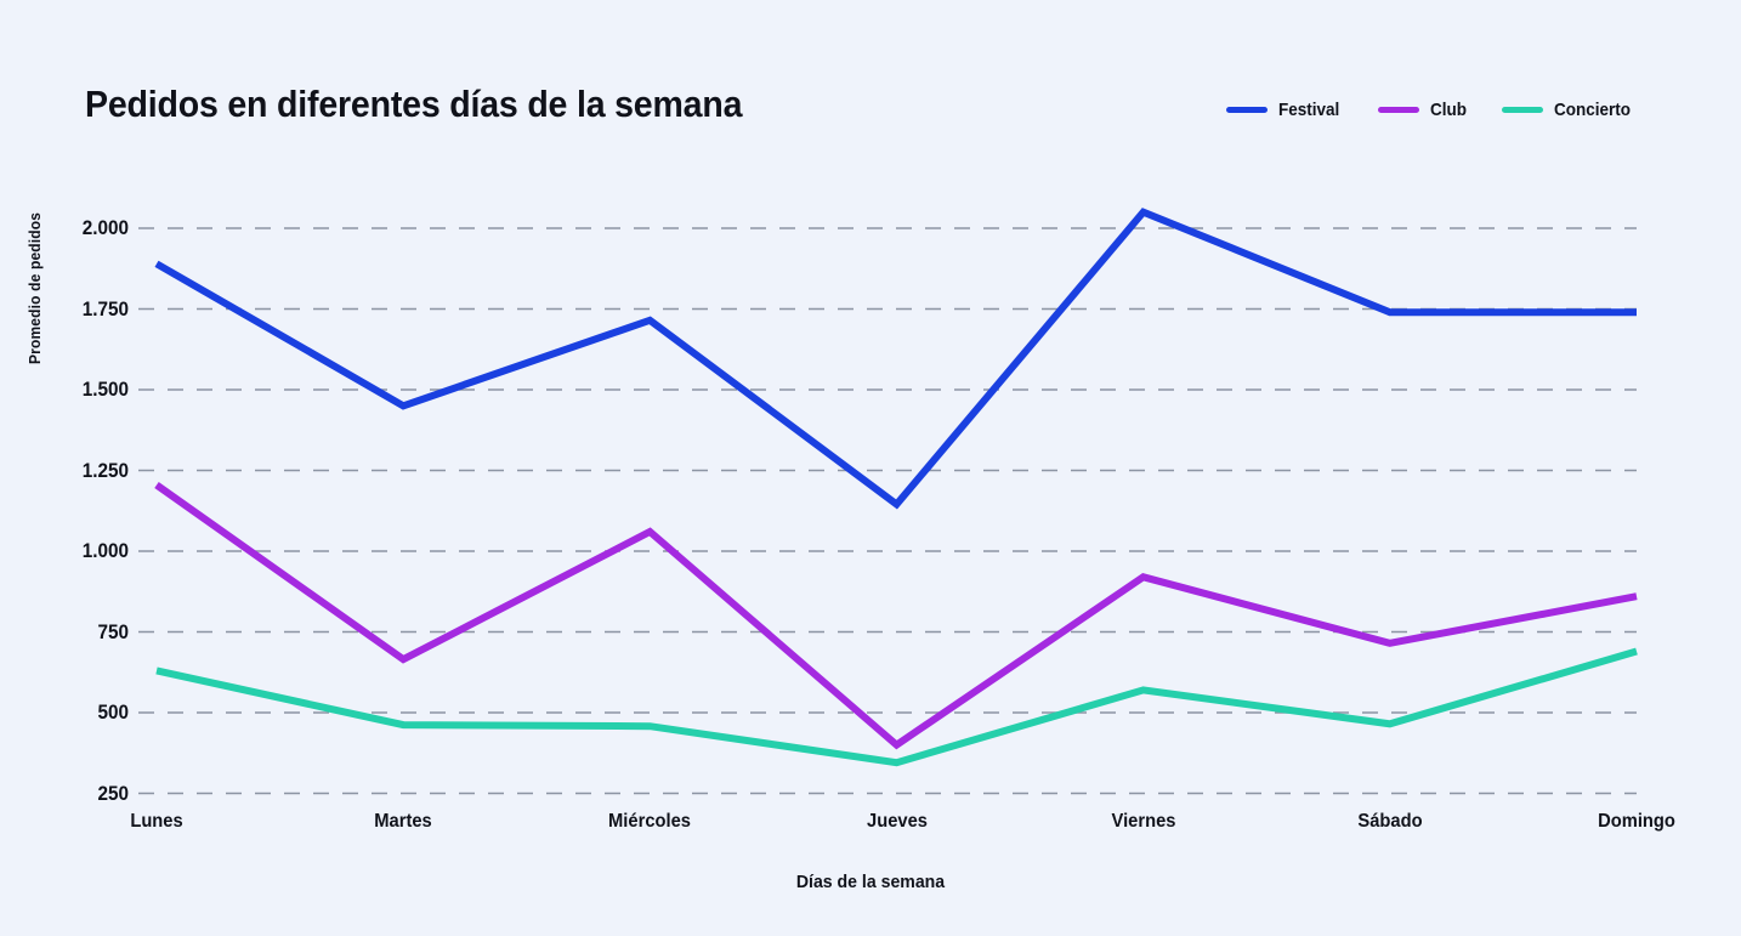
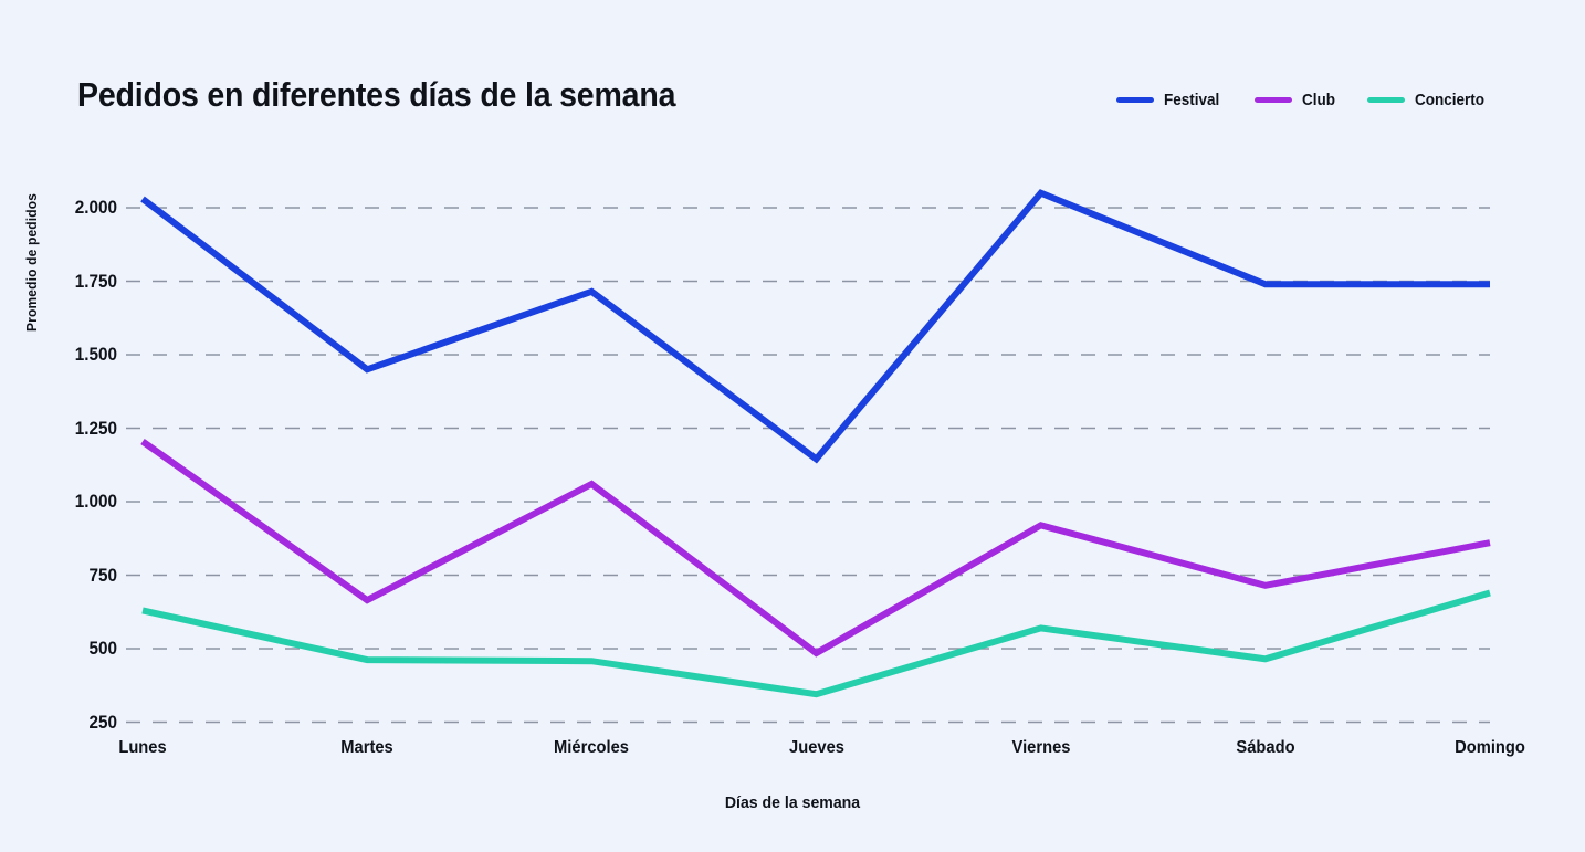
Festival/Lunes: 1890 -> 2030
Club/Jueves: 400 -> 480
